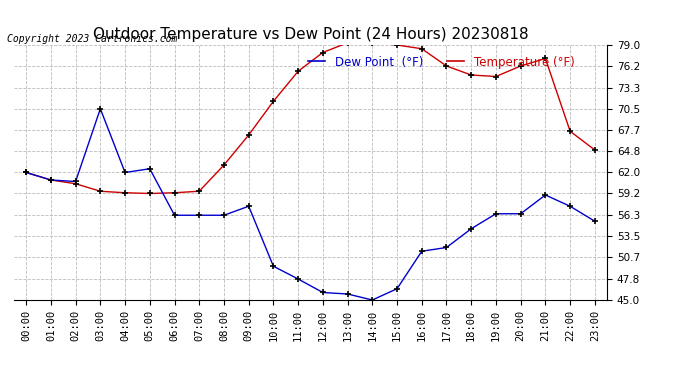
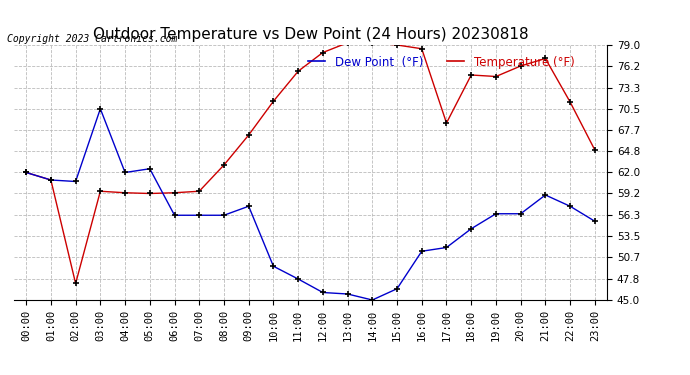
Temperature (°F)/02:00: 60.5 -> 47.2
Temperature (°F)/17:00: 76.2 -> 68.6
Temperature (°F)/22:00: 67.5 -> 71.4
